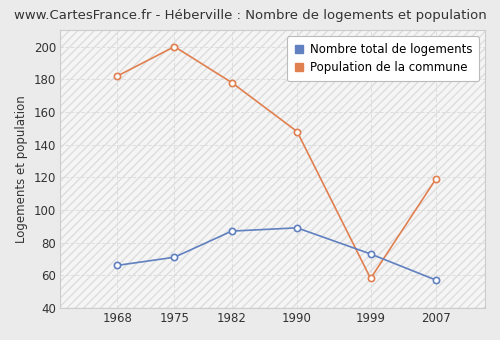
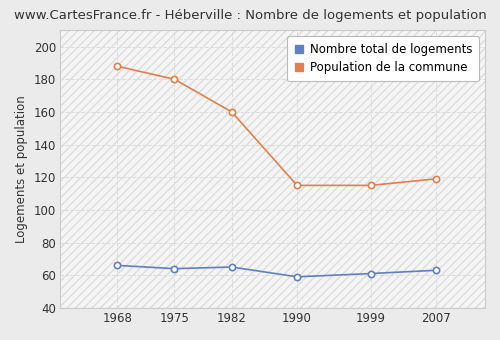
Population de la commune/1968: 182 -> 188
Nombre total de logements/1975: 71 -> 64
Population de la commune/1975: 200 -> 180
Nombre total de logements/1982: 87 -> 65
Population de la commune/1982: 178 -> 160
Nombre total de logements/1990: 89 -> 59
Population de la commune/1990: 148 -> 115
Nombre total de logements/1999: 73 -> 61
Population de la commune/1999: 58 -> 115
Nombre total de logements/2007: 57 -> 63
